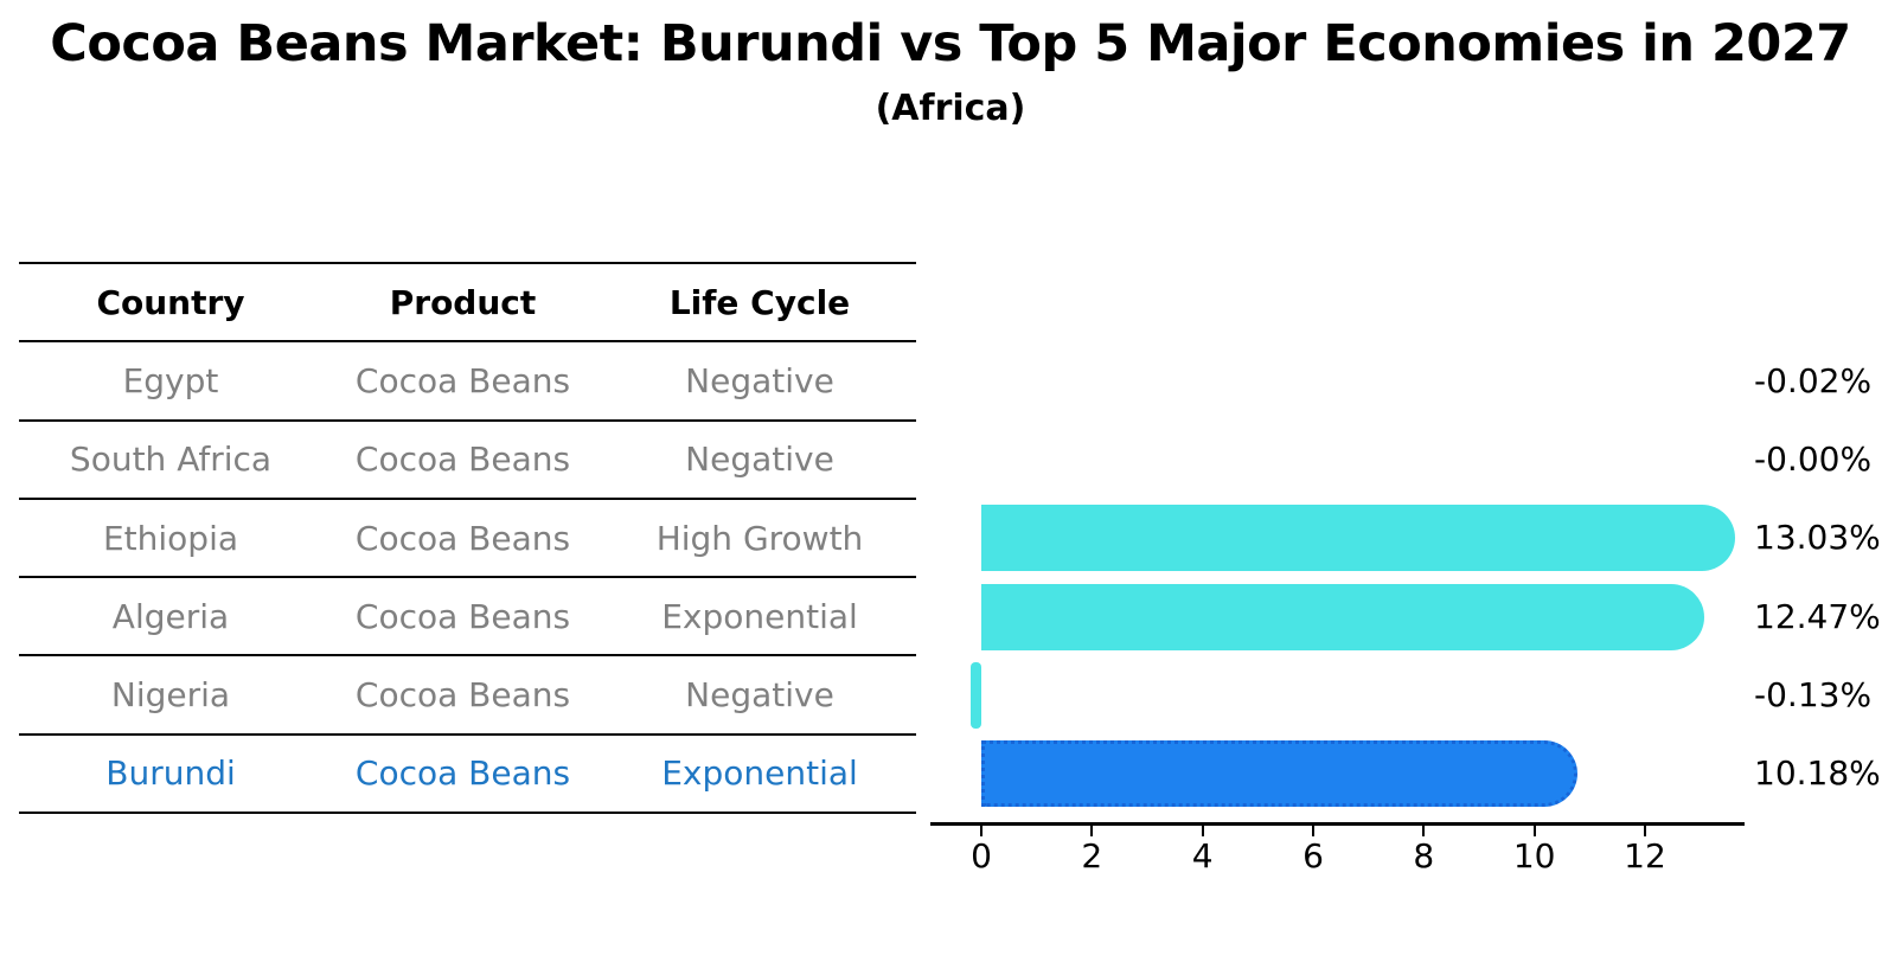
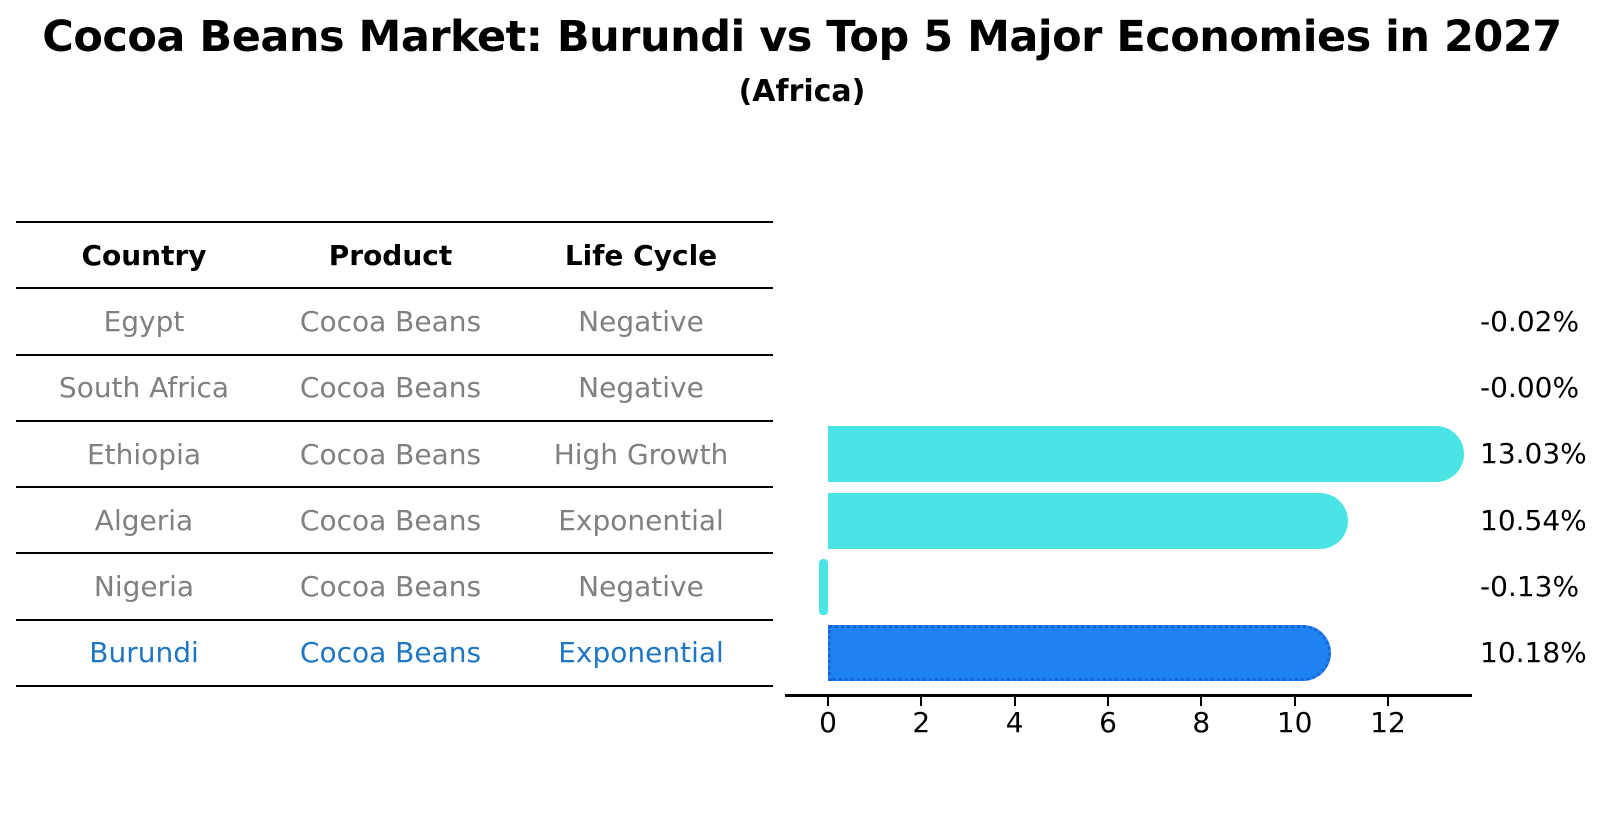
Algeria: 12.47% -> 10.54%
